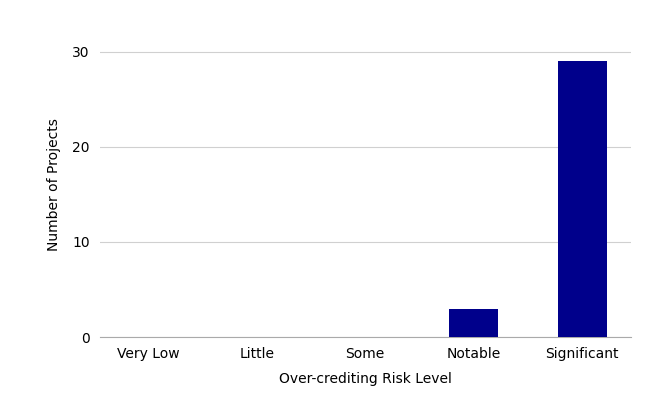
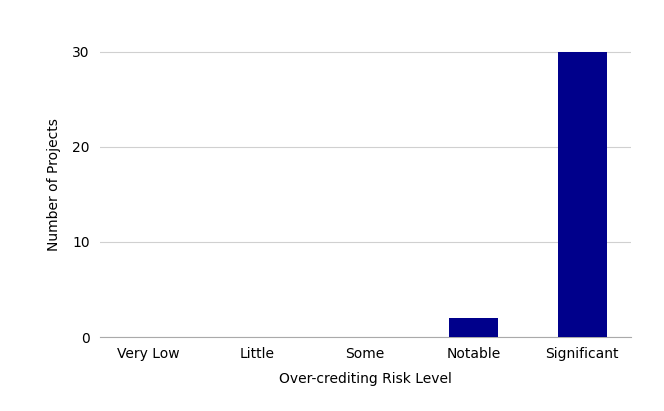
Notable: 3 -> 2
Significant: 29 -> 30
